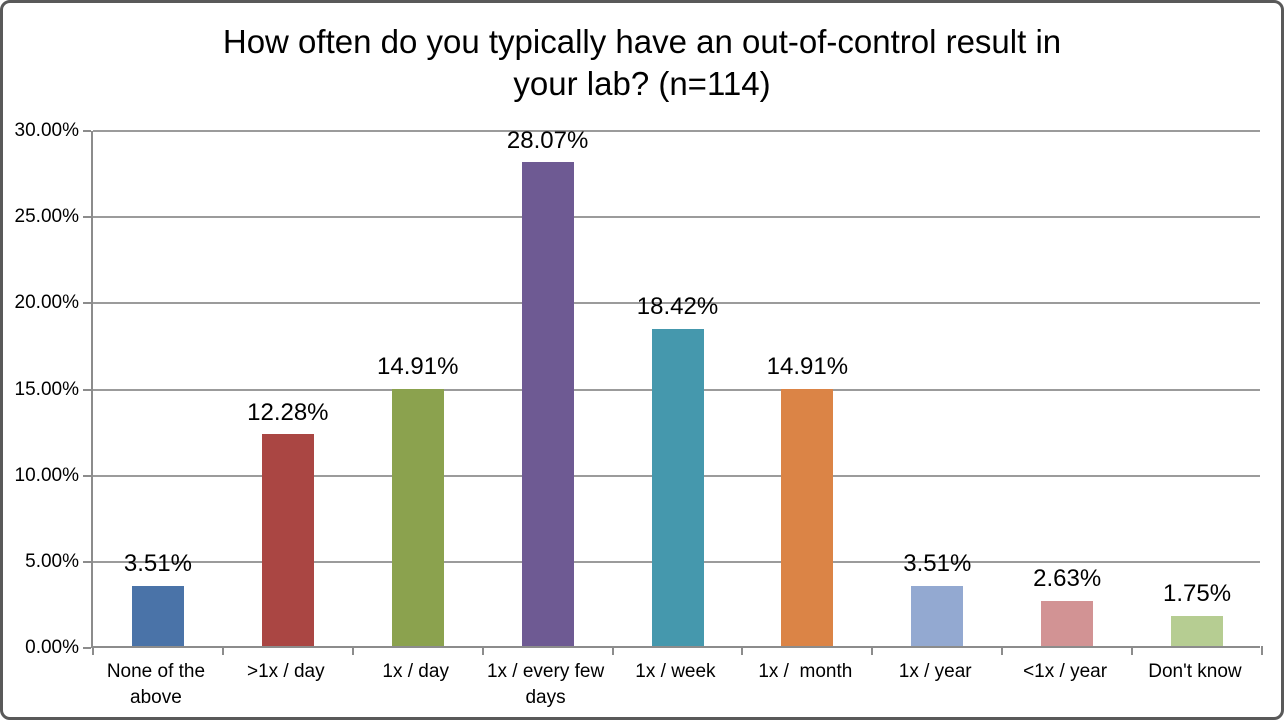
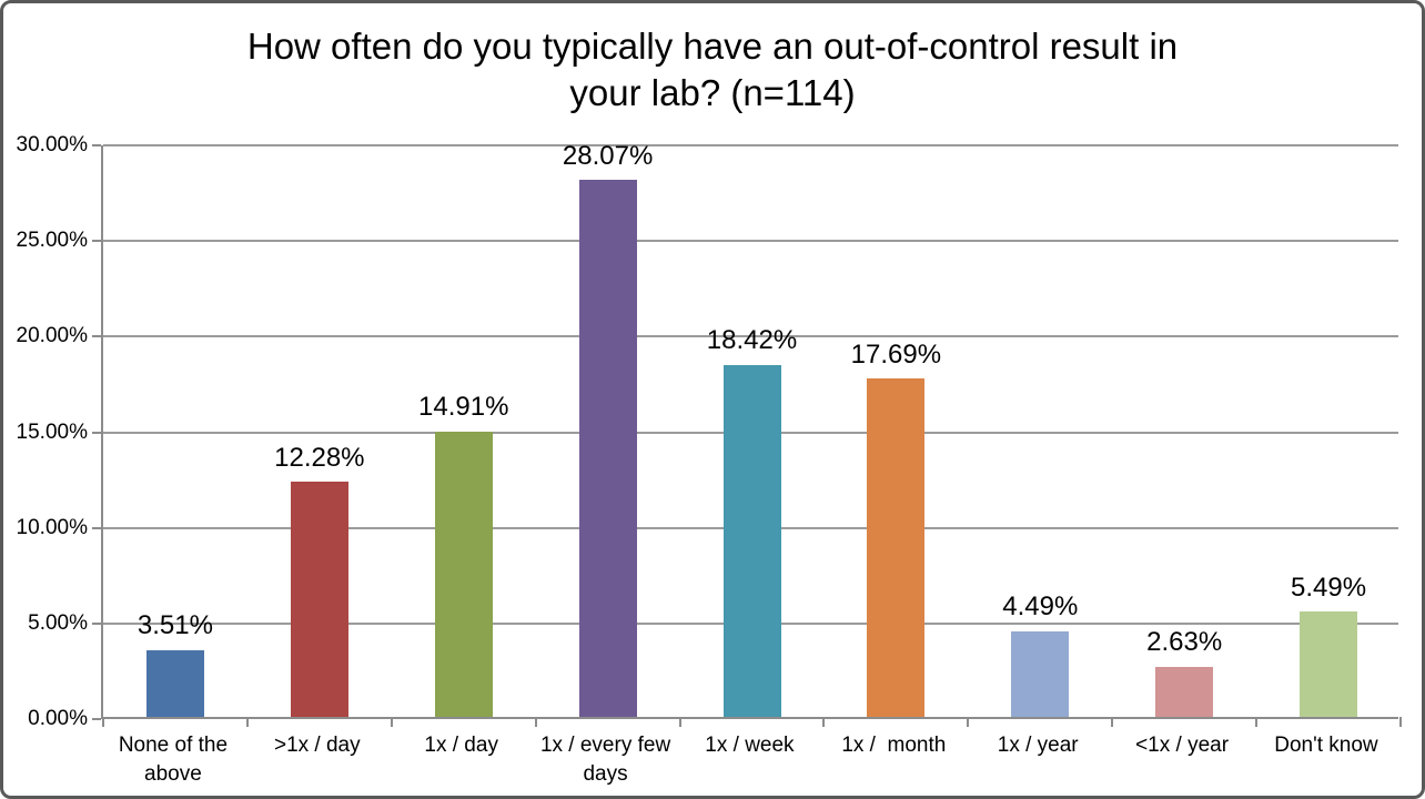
1x / month: 14.91% -> 17.69%
1x / year: 3.51% -> 4.49%
Don't know: 1.75% -> 5.49%
